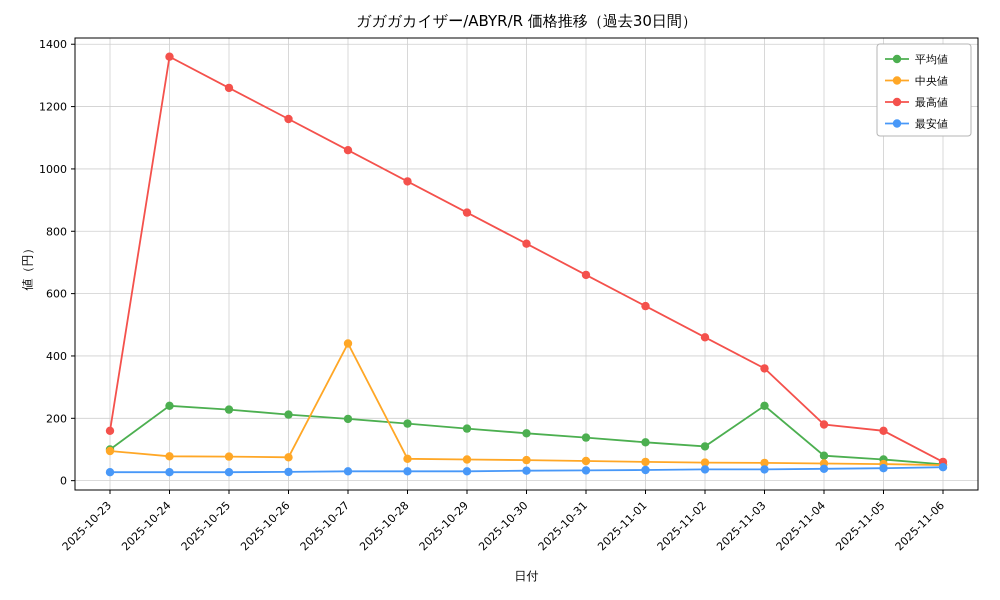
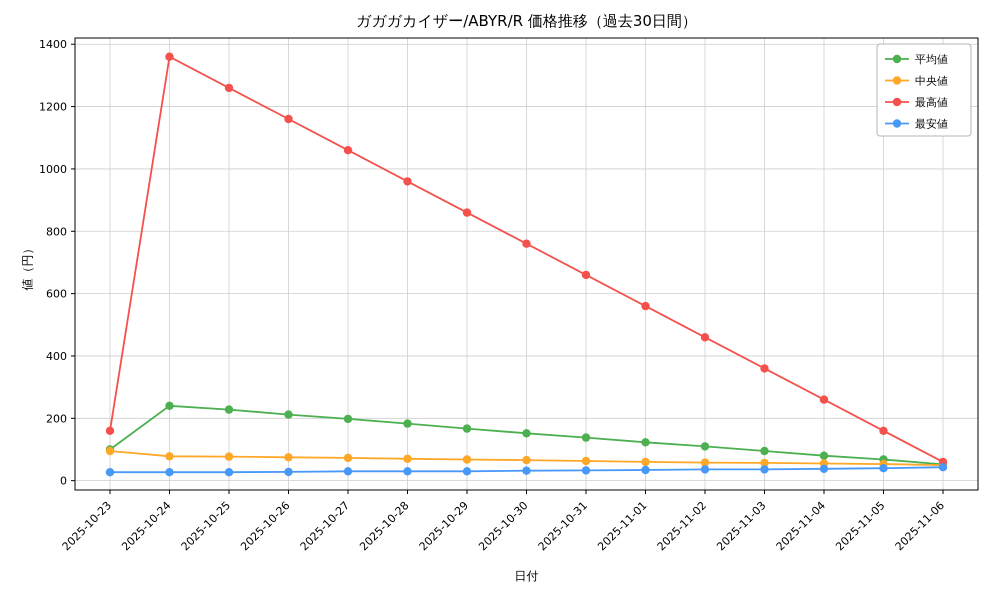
中央値/2025-10-27: 440 -> 70
平均値/2025-11-03: 240 -> 100
最高値/2025-11-04: 180 -> 260
